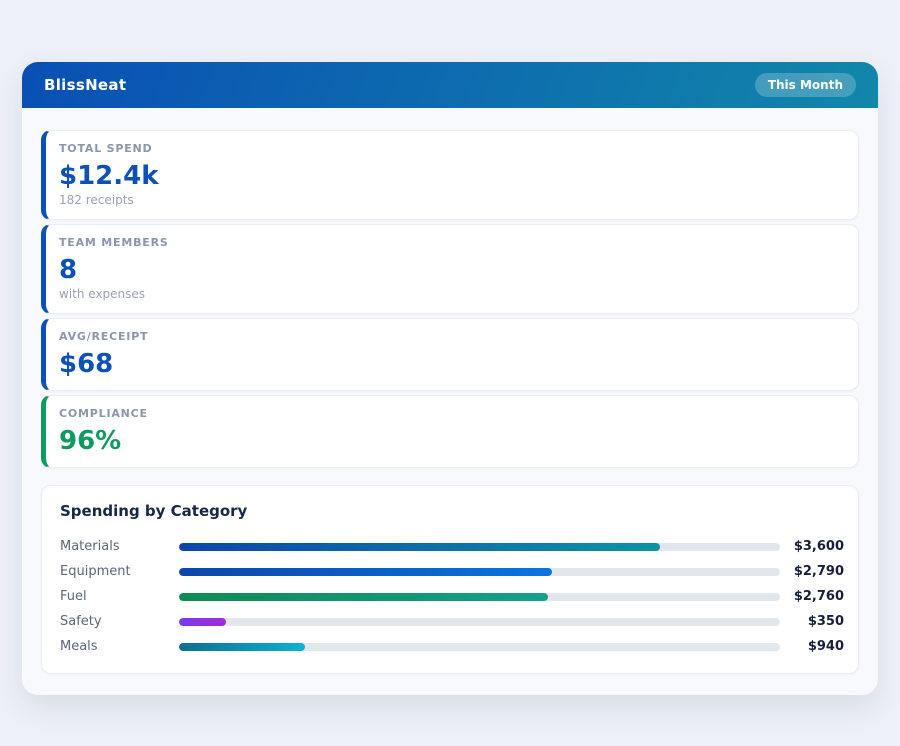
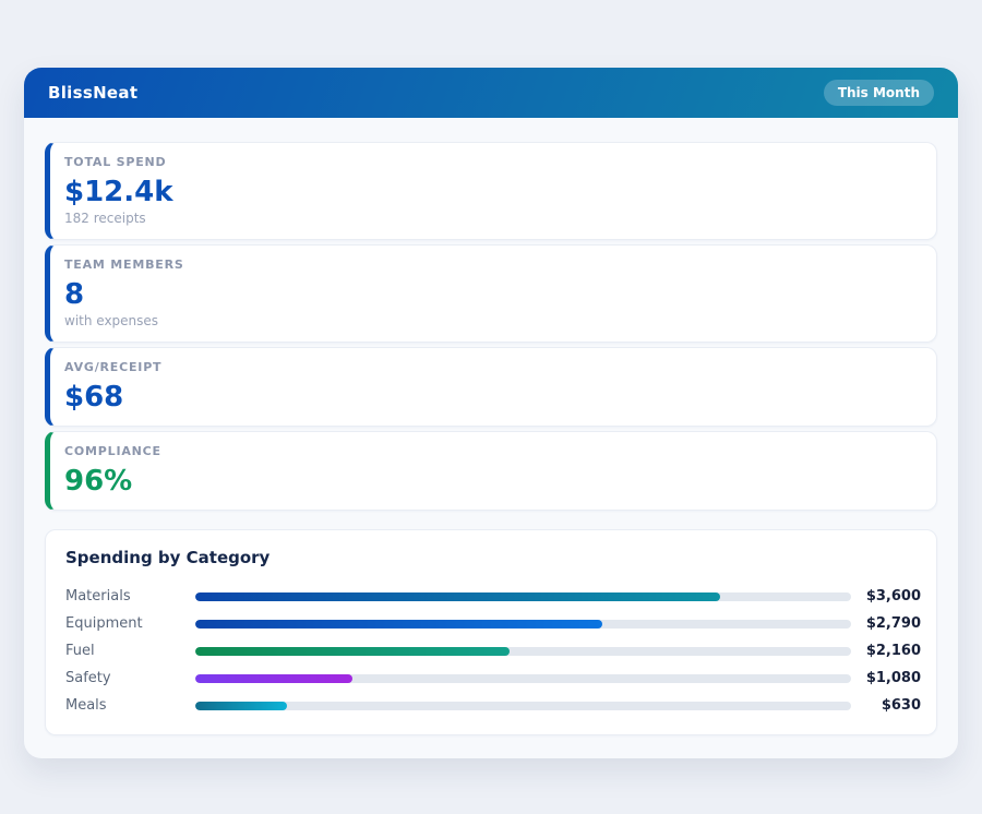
Fuel: $2,760 -> $2,160
Safety: $350 -> $1,080
Meals: $940 -> $630
